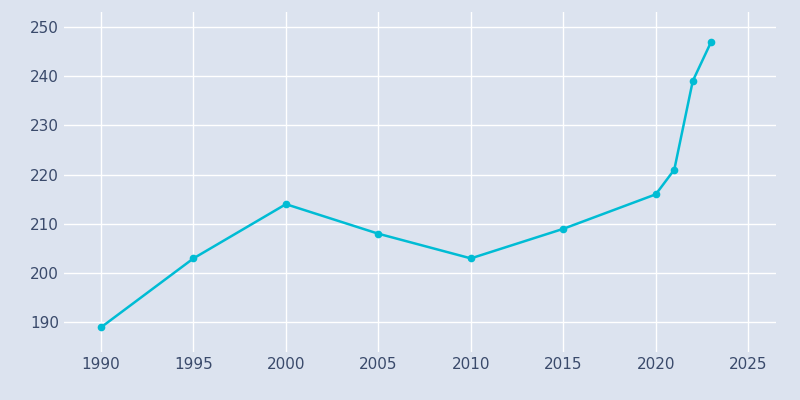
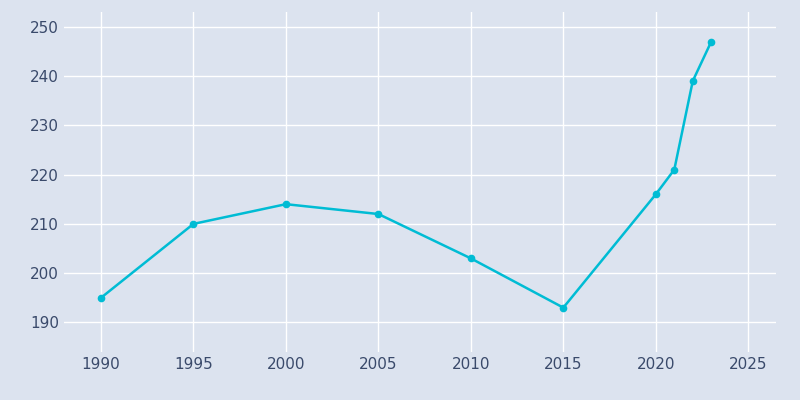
1990: 189 -> 195
1995: 203 -> 210
2005: 208 -> 212
2015: 209 -> 193
